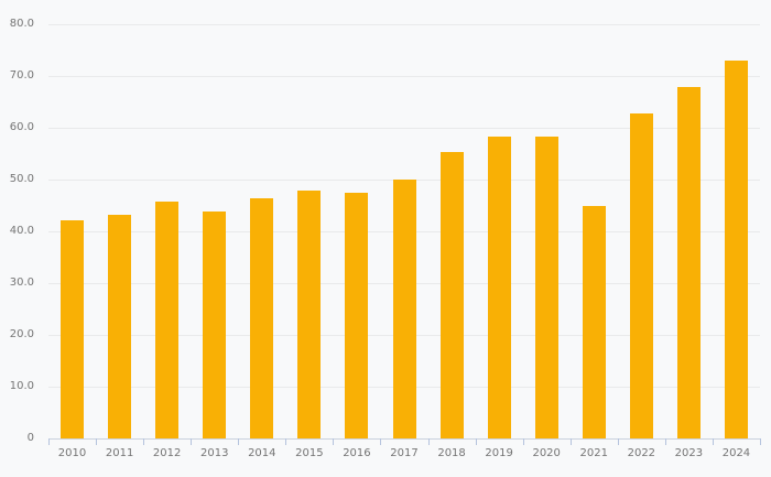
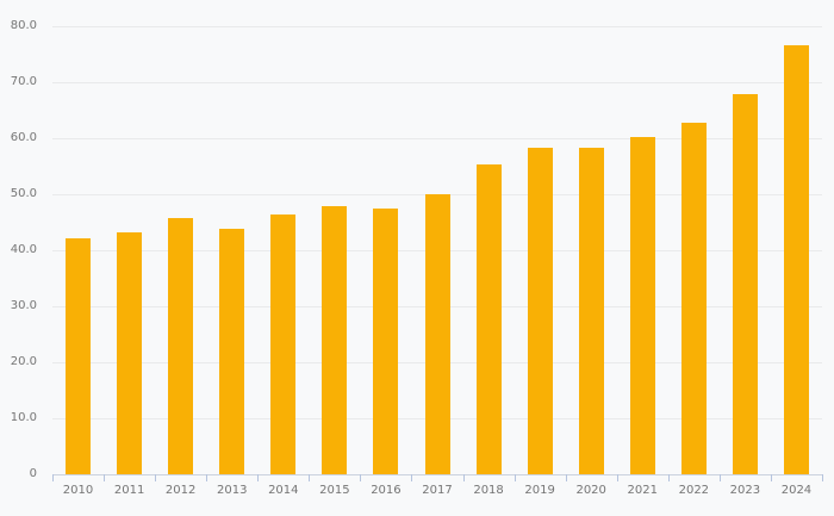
2021: 45 -> 60
2024: 73 -> 77
